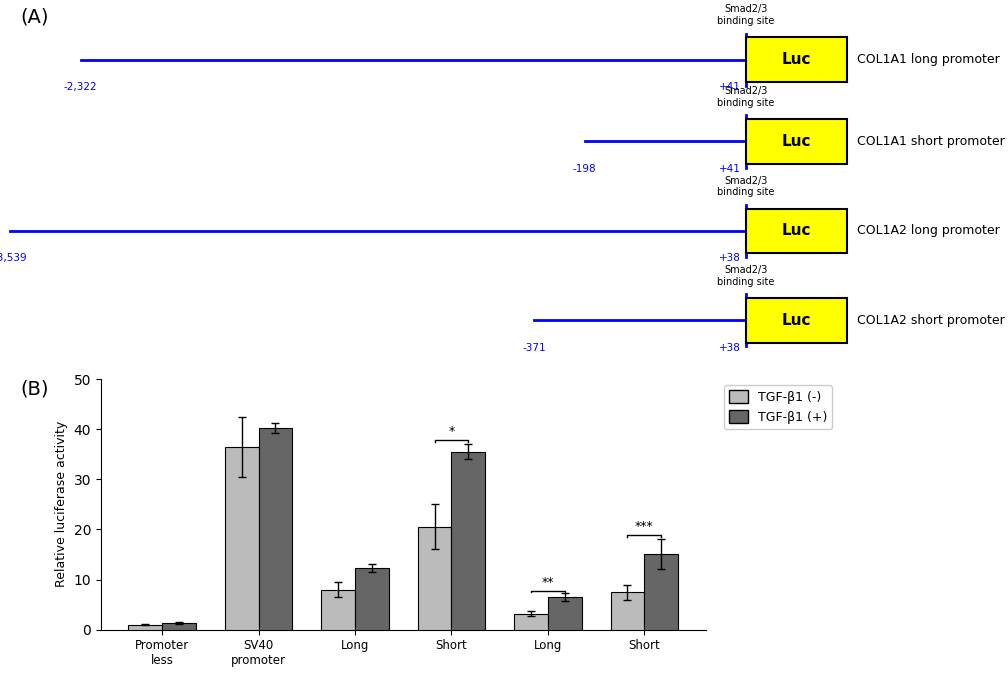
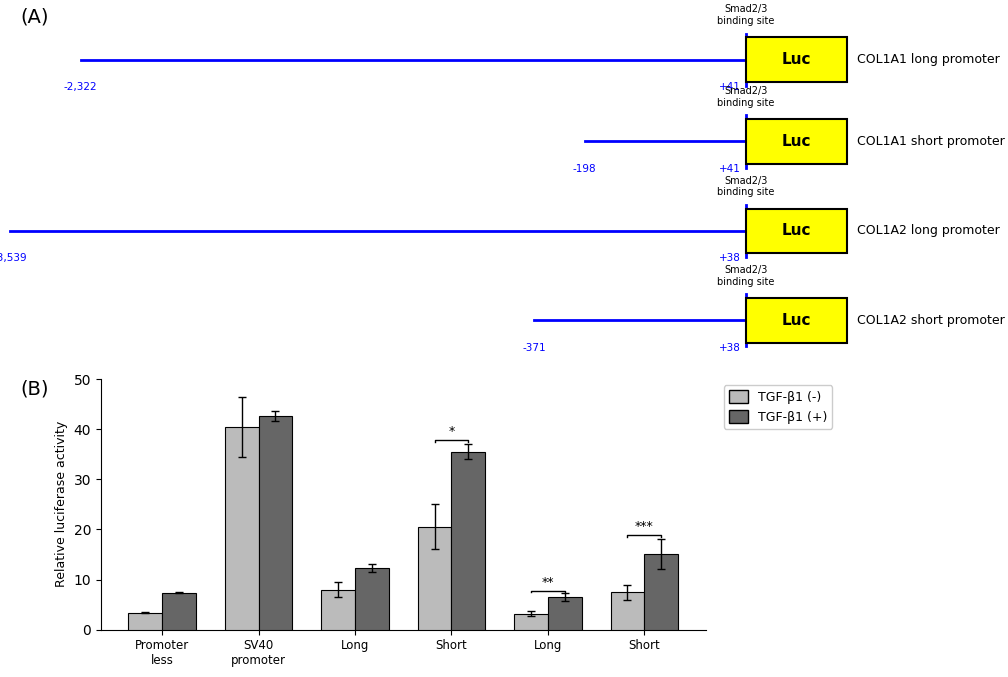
TGF-β1 (-)/Promoter less: 1.0 -> 3.4
TGF-β1 (+)/Promoter less: 1.3 -> 7.4
TGF-β1 (-)/SV40 promoter: 36.5 -> 40.4
TGF-β1 (+)/SV40 promoter: 40.2 -> 42.6
